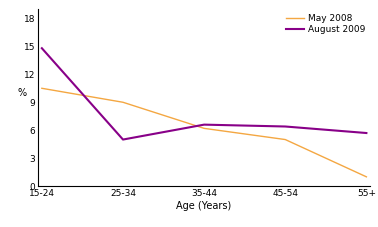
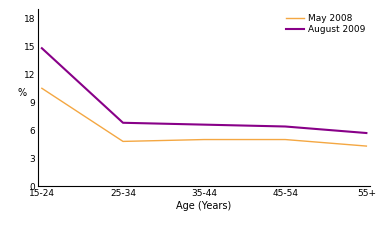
May 2008/25-34: 9.0 -> 4.8
August 2009/25-34: 5.0 -> 6.8
May 2008/35-44: 6.2 -> 5.0
May 2008/55+: 1.0 -> 4.3
